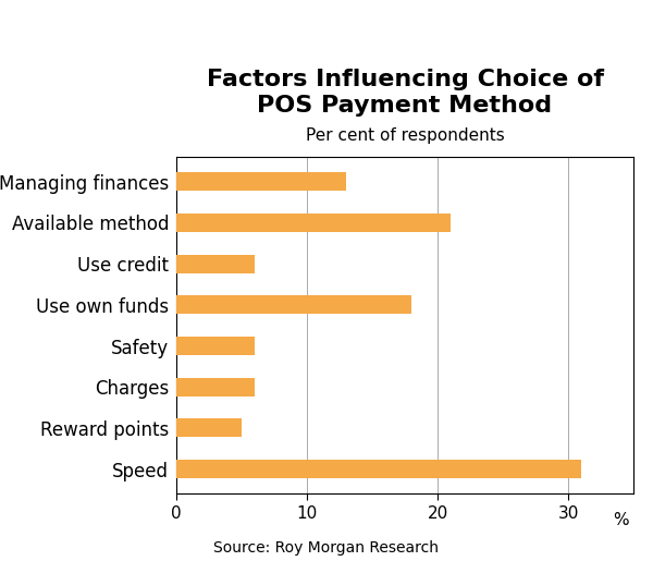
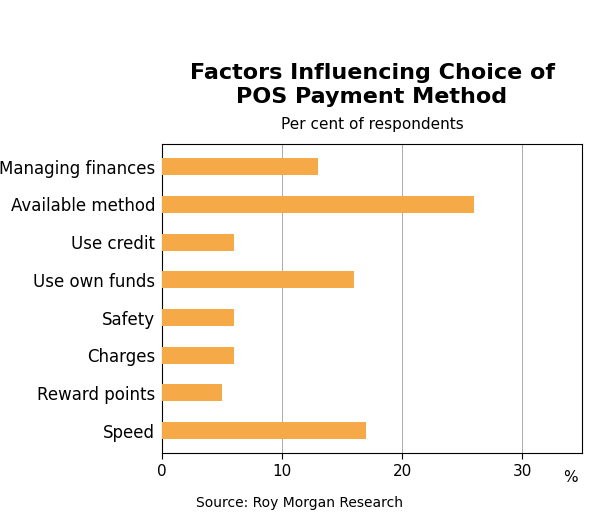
Available method: 21 -> 26
Use own funds: 18 -> 16
Speed: 31 -> 17
